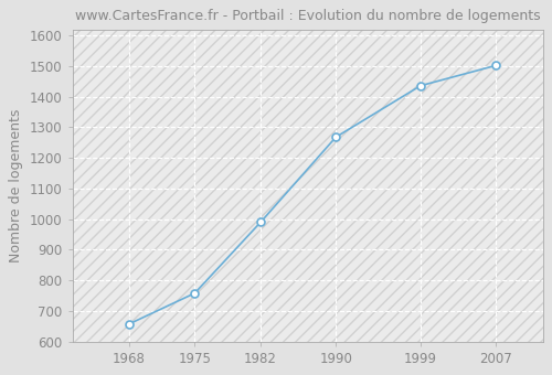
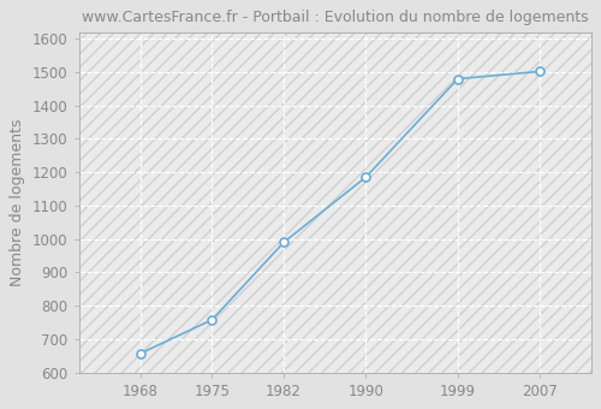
1990: 1268 -> 1185
1999: 1436 -> 1480
